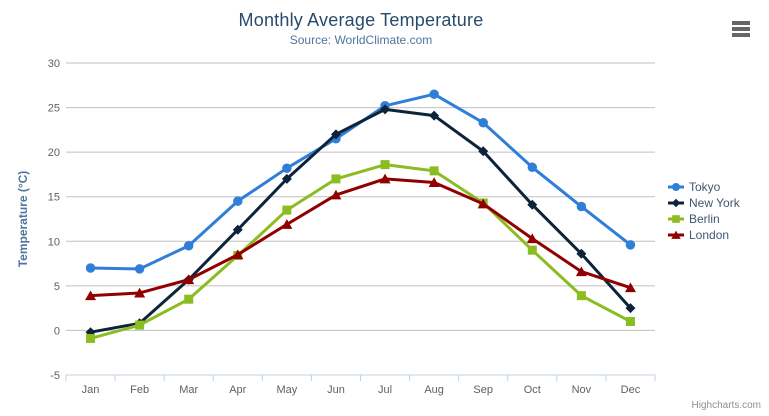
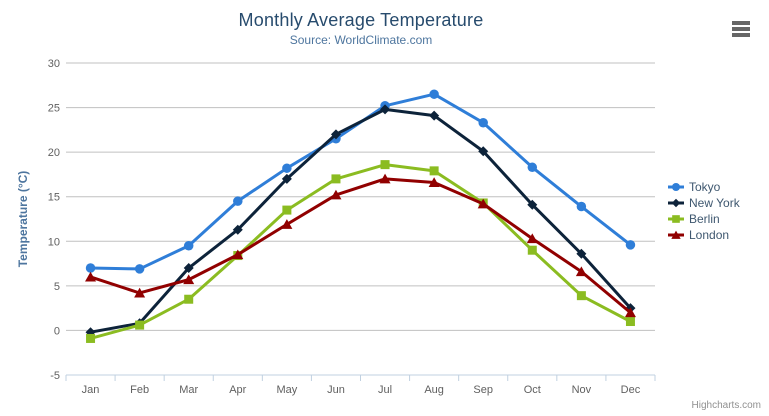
London/Jan: 4 -> 6
New York/Mar: 6 -> 7
London/Dec: 5 -> 2
